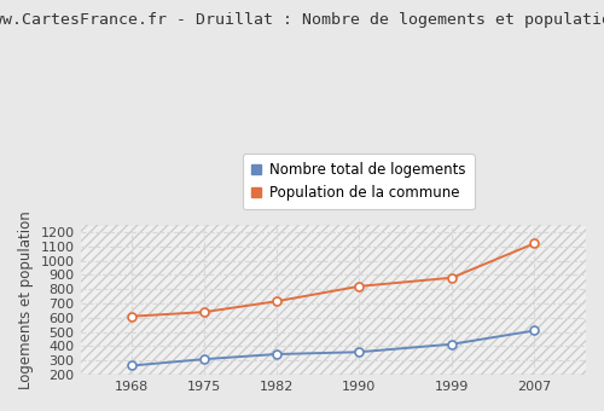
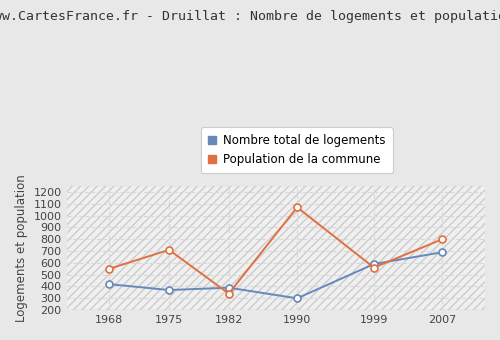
Nombre total de logements/1968: 260 -> 420
Population de la commune/1968: 610 -> 550
Nombre total de logements/1975: 310 -> 370
Population de la commune/1975: 640 -> 710
Nombre total de logements/1982: 340 -> 390
Population de la commune/1982: 720 -> 340
Nombre total de logements/1990: 360 -> 300
Population de la commune/1990: 820 -> 1070
Nombre total de logements/1999: 420 -> 590
Population de la commune/1999: 880 -> 560
Nombre total de logements/2007: 510 -> 690
Population de la commune/2007: 1120 -> 800
